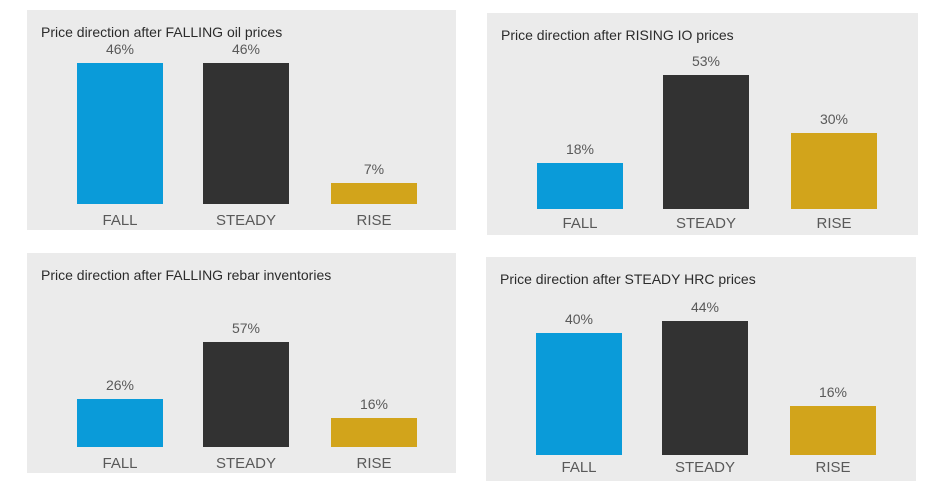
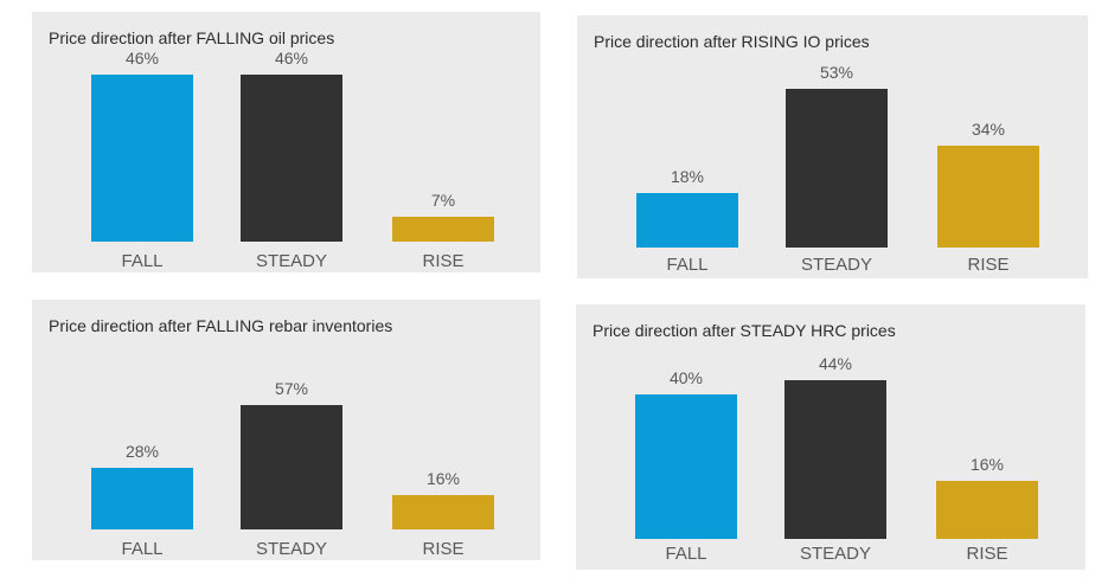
Price direction after RISING IO prices/RISE: 30% -> 34%
Price direction after FALLING rebar inventories/FALL: 26% -> 28%
